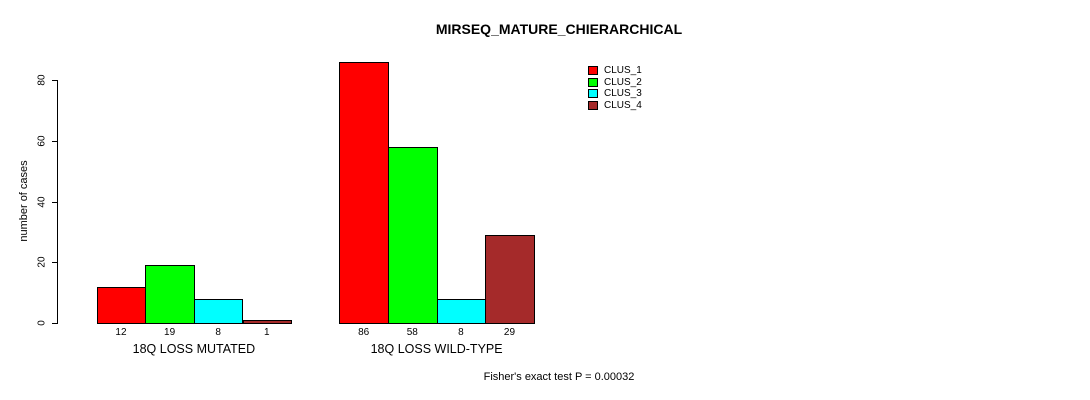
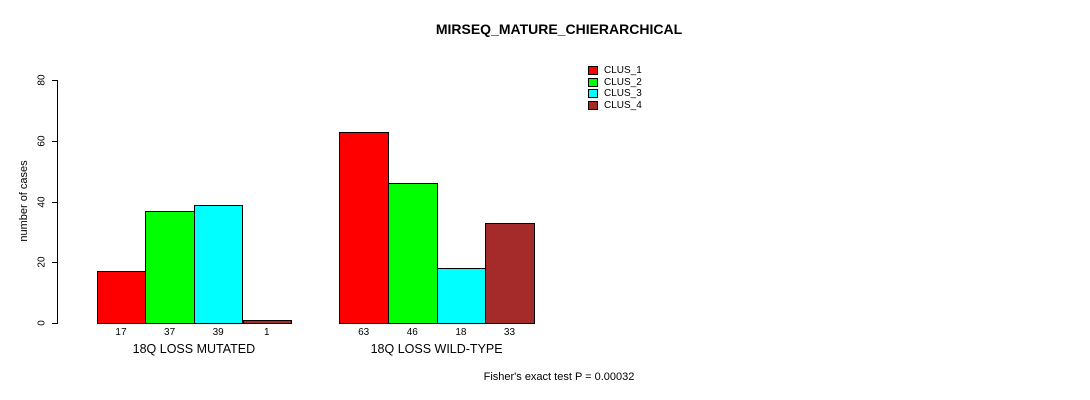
CLUS_1/18Q LOSS MUTATED: 12 -> 17
CLUS_2/18Q LOSS MUTATED: 19 -> 37
CLUS_3/18Q LOSS MUTATED: 8 -> 39
CLUS_1/18Q LOSS WILD-TYPE: 86 -> 63
CLUS_2/18Q LOSS WILD-TYPE: 58 -> 46
CLUS_3/18Q LOSS WILD-TYPE: 8 -> 18
CLUS_4/18Q LOSS WILD-TYPE: 29 -> 33
